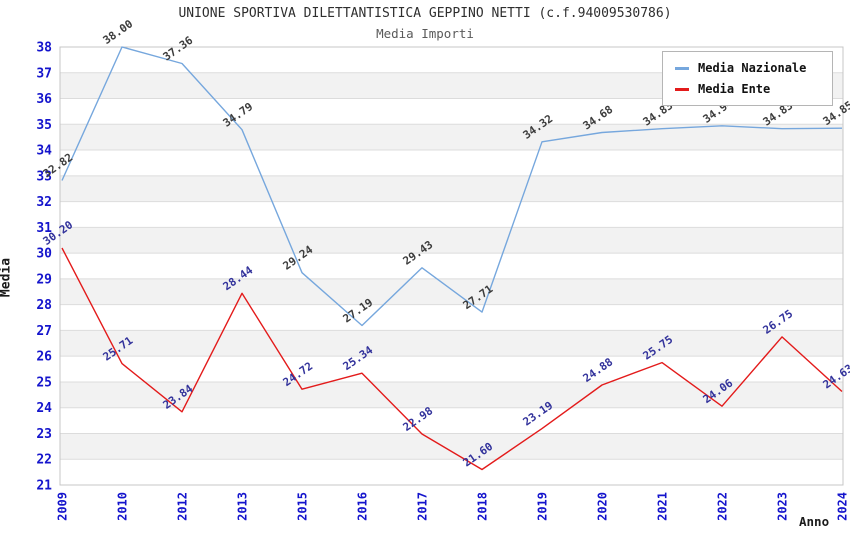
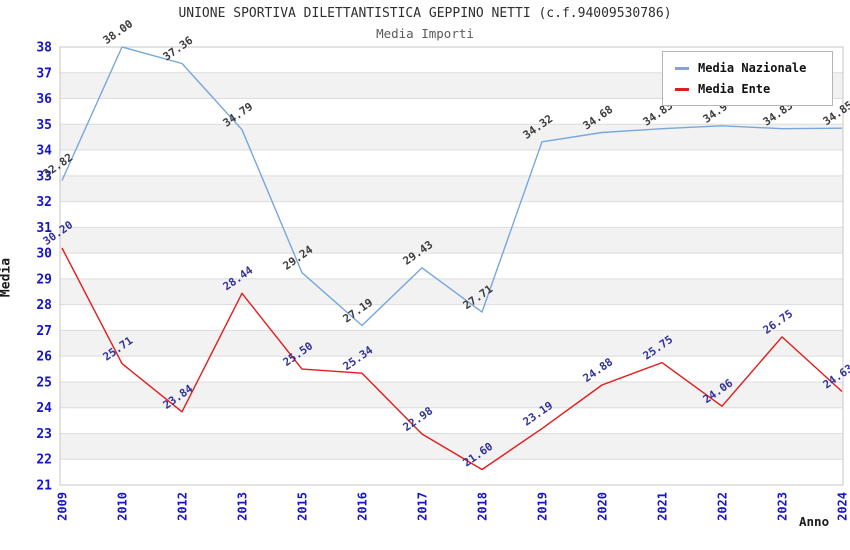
Media Ente/2015: 24.72 -> 25.50
